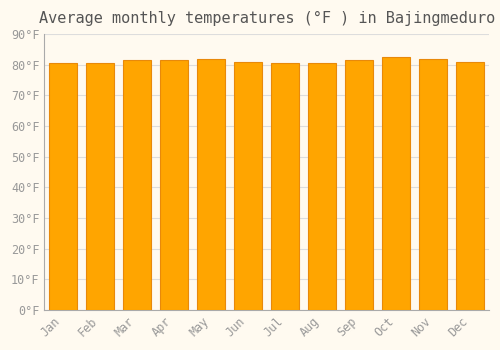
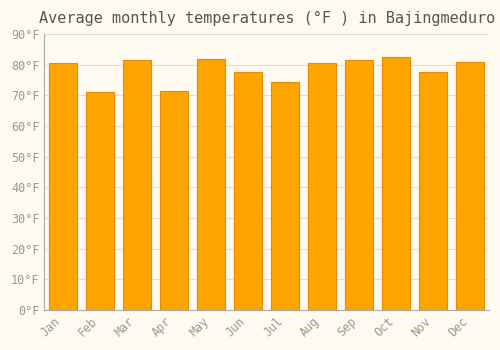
Feb: 80.5°F -> 71.0°F
Apr: 81.5°F -> 71.5°F
Jun: 81.0°F -> 77.5°F
Jul: 80.5°F -> 74.5°F
Nov: 82.0°F -> 77.5°F
